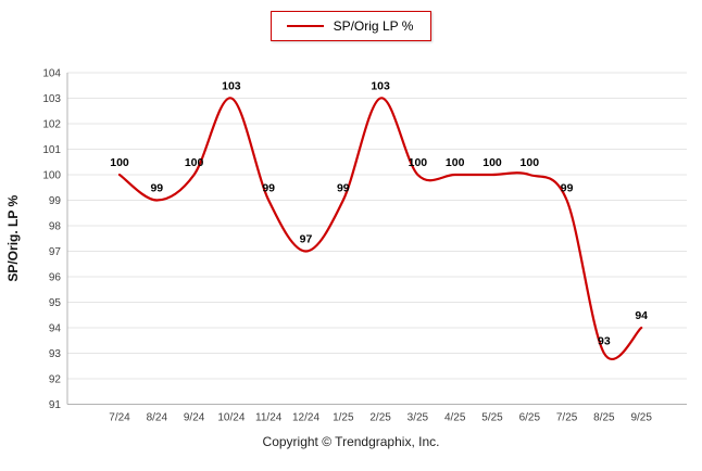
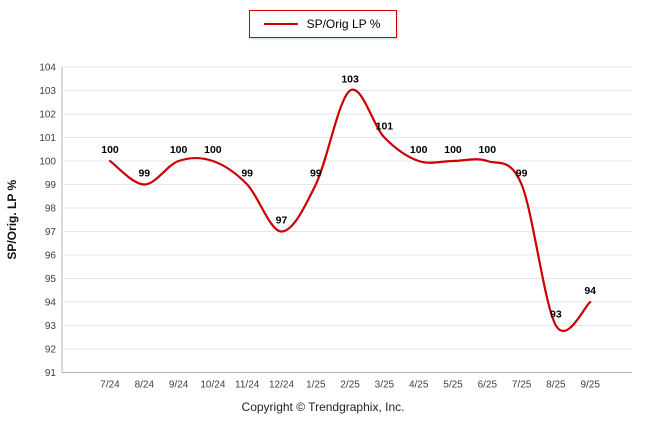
10/24: 103 -> 100
3/25: 100 -> 101
